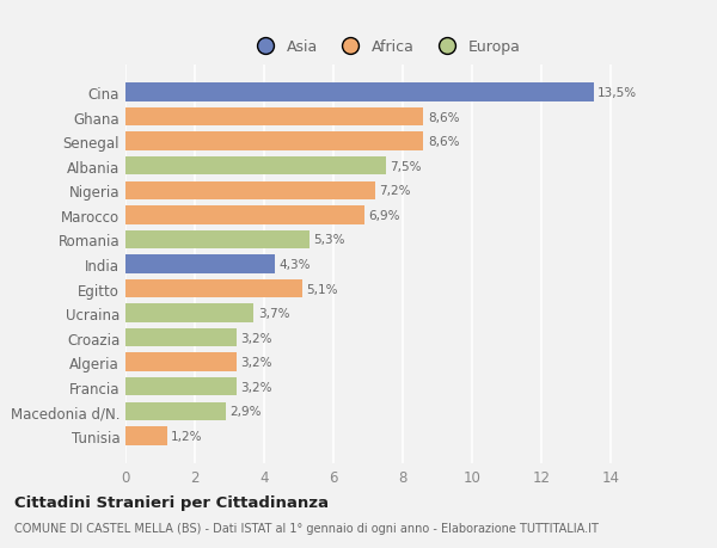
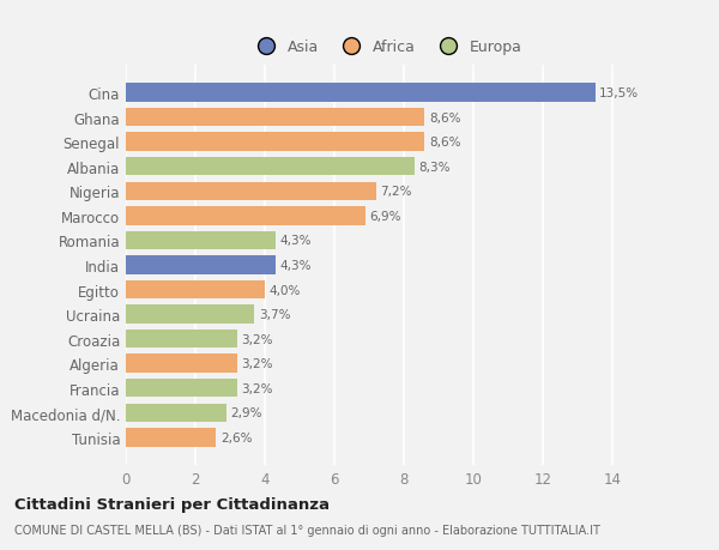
Albania: 7,5% -> 8,3%
Romania: 5,3% -> 4,3%
Egitto: 5,1% -> 4,0%
Tunisia: 1,2% -> 2,6%
